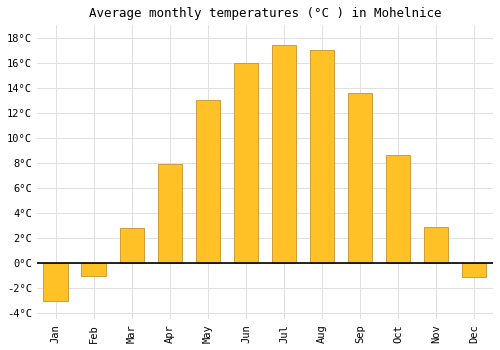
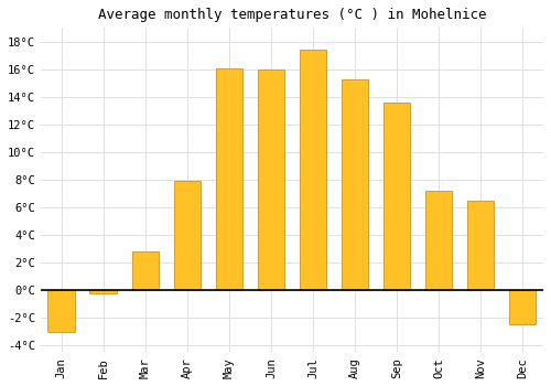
Feb: -1.0°C -> -0.2°C
May: 13.0°C -> 16.1°C
Aug: 17.0°C -> 15.3°C
Oct: 8.6°C -> 7.2°C
Nov: 2.9°C -> 6.5°C
Dec: -1.1°C -> -2.5°C
